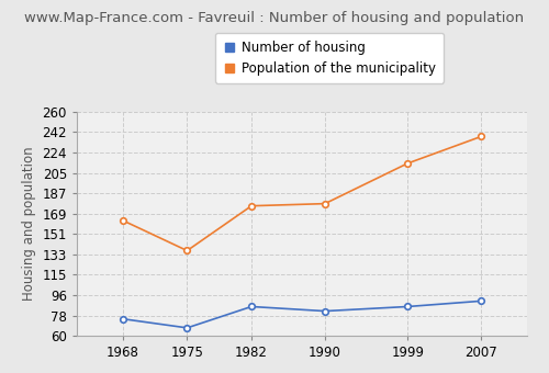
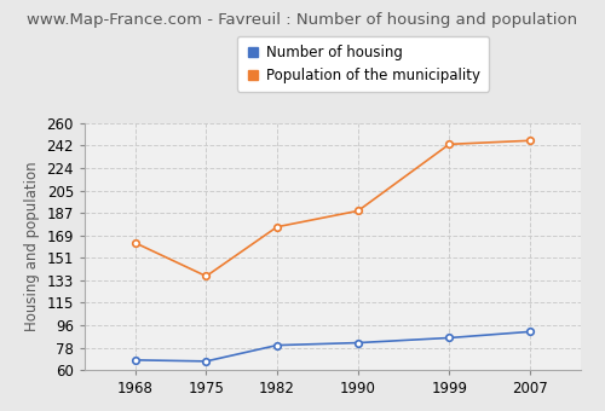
Number of housing/1968: 75 -> 68
Number of housing/1982: 86 -> 80
Population of the municipality/1990: 178 -> 189
Population of the municipality/1999: 214 -> 243
Population of the municipality/2007: 238 -> 246
